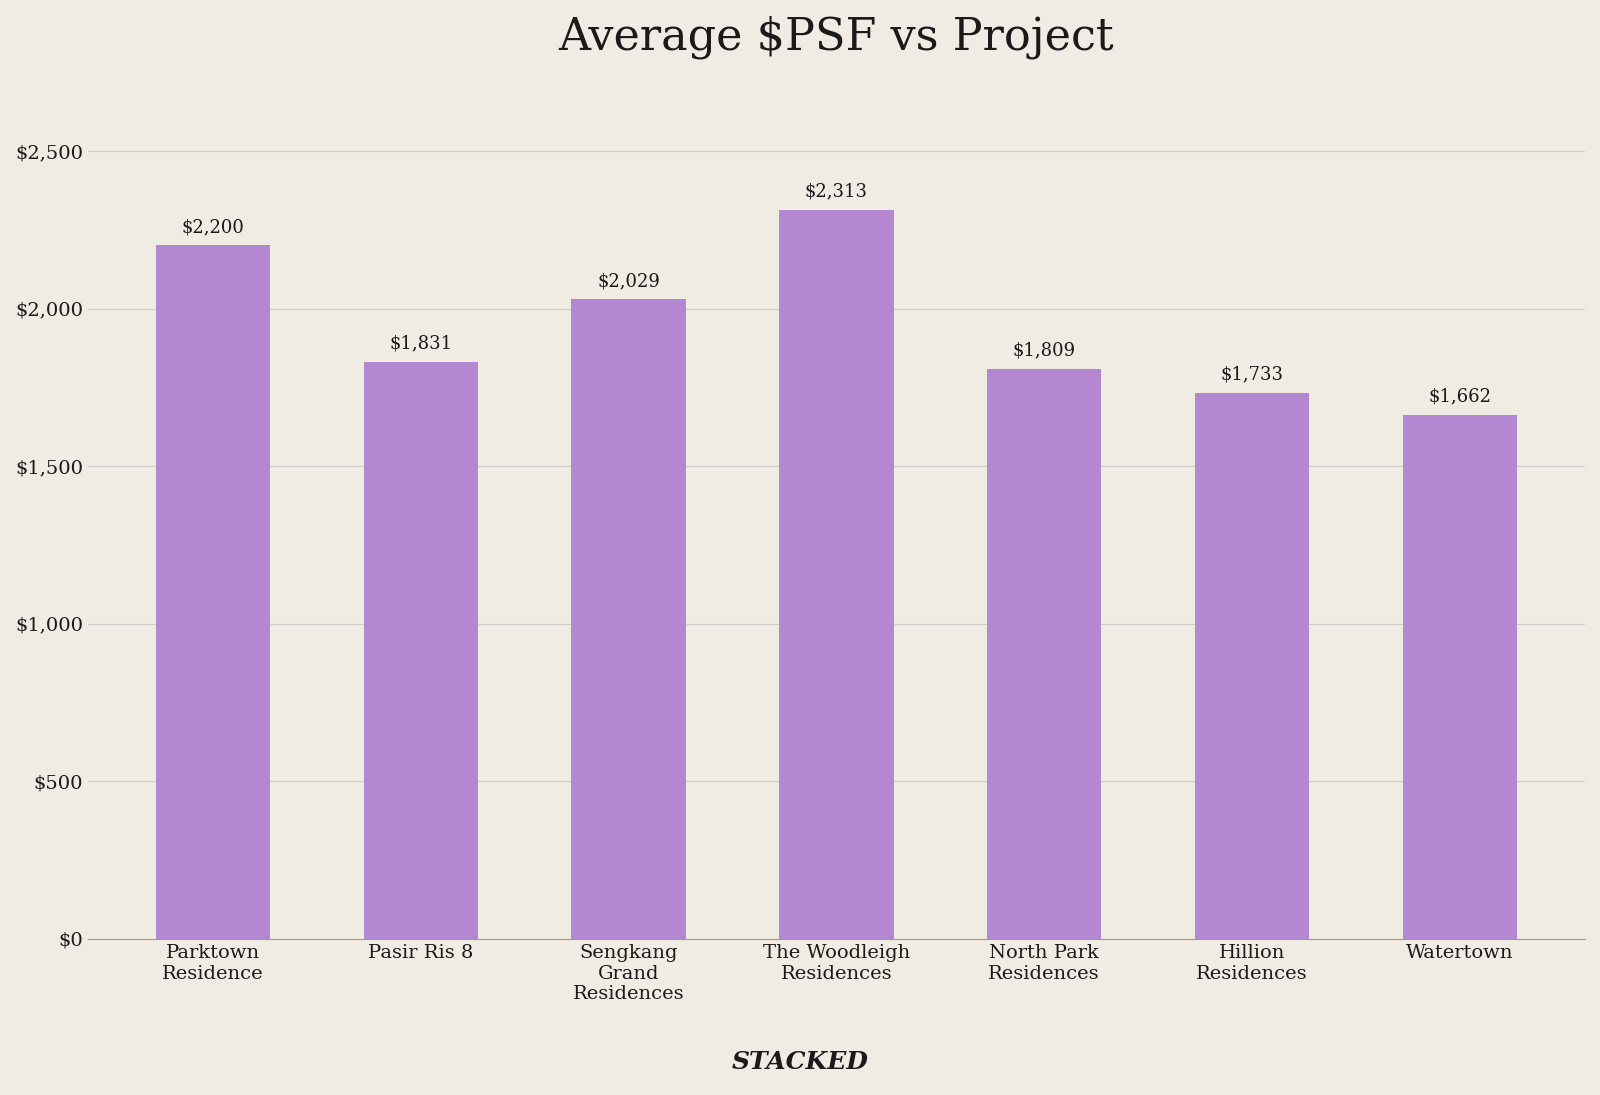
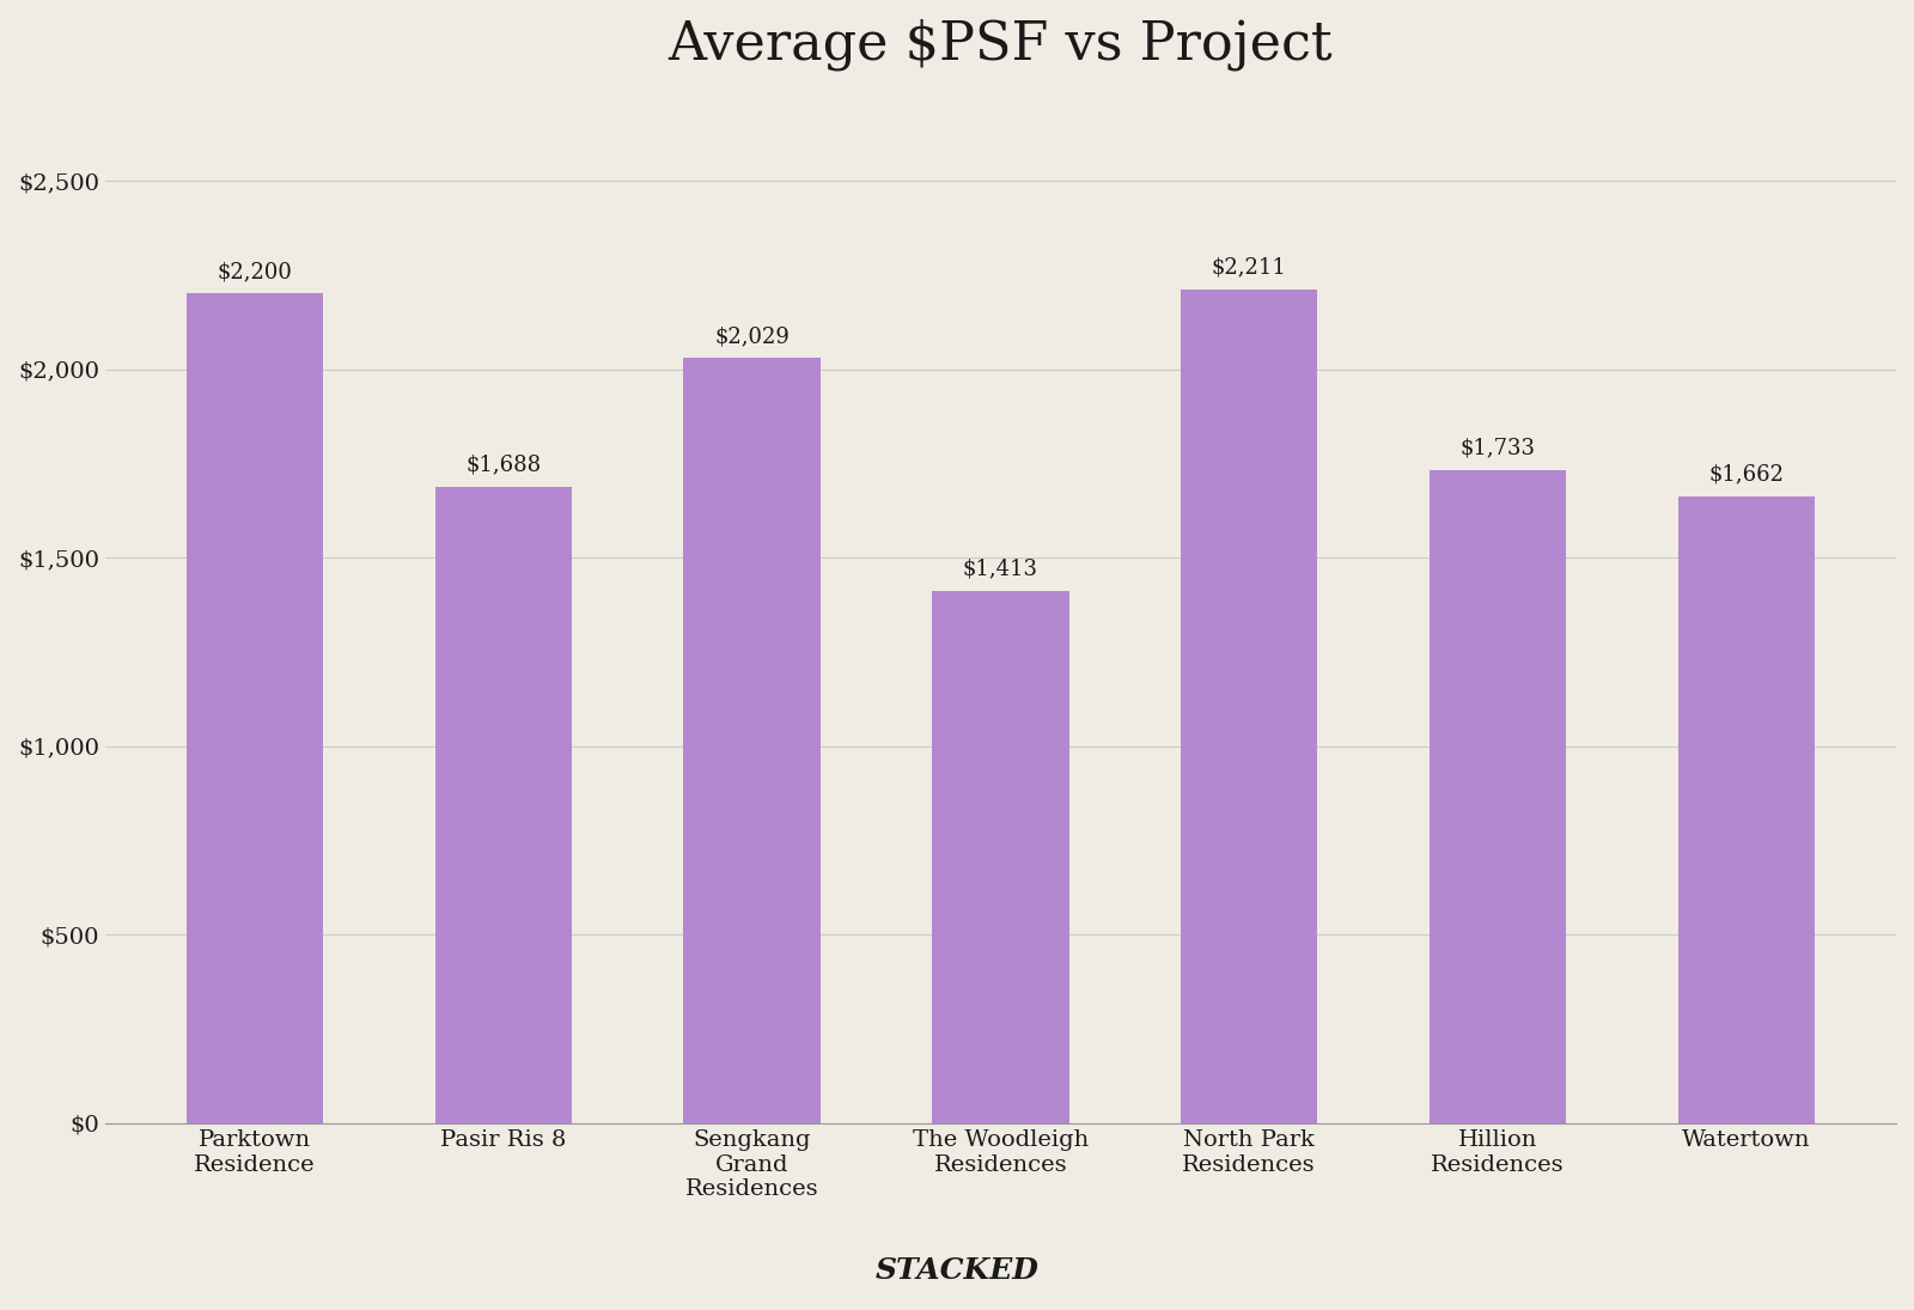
Pasir Ris 8: $1,831 -> $1,688
The Woodleigh Residences: $2,313 -> $1,413
North Park Residences: $1,809 -> $2,211
